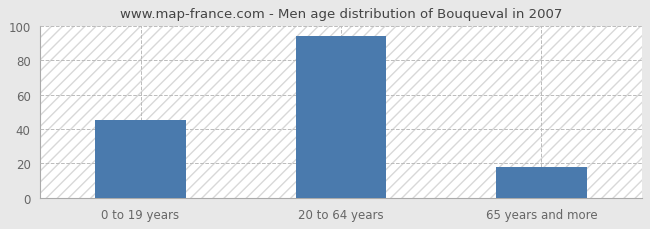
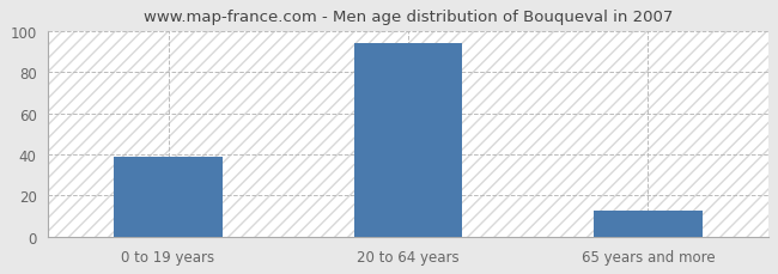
0 to 19 years: 45 -> 39
65 years and more: 18 -> 13
